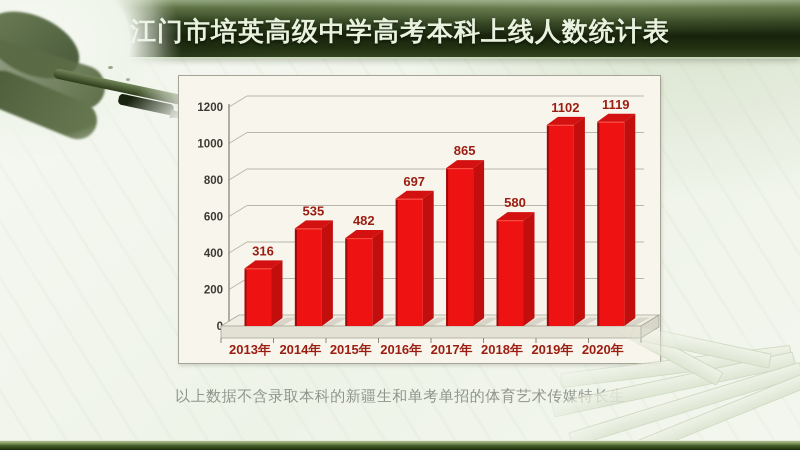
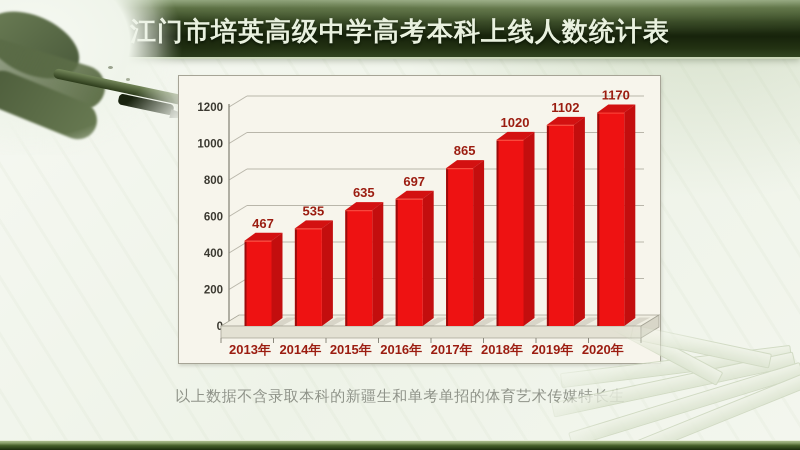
2013年: 316 -> 467
2015年: 482 -> 635
2018年: 580 -> 1020
2020年: 1119 -> 1170
